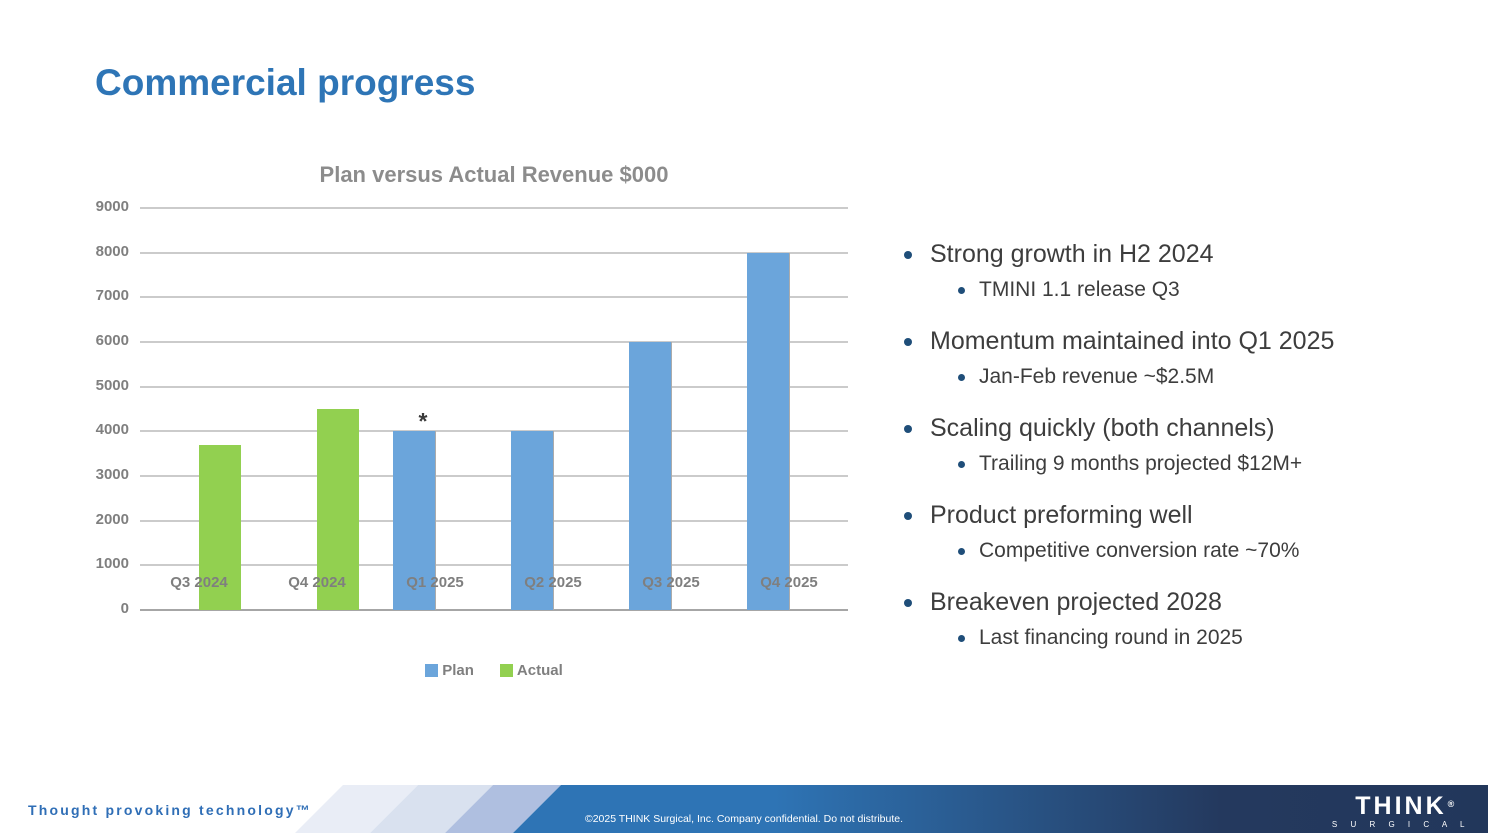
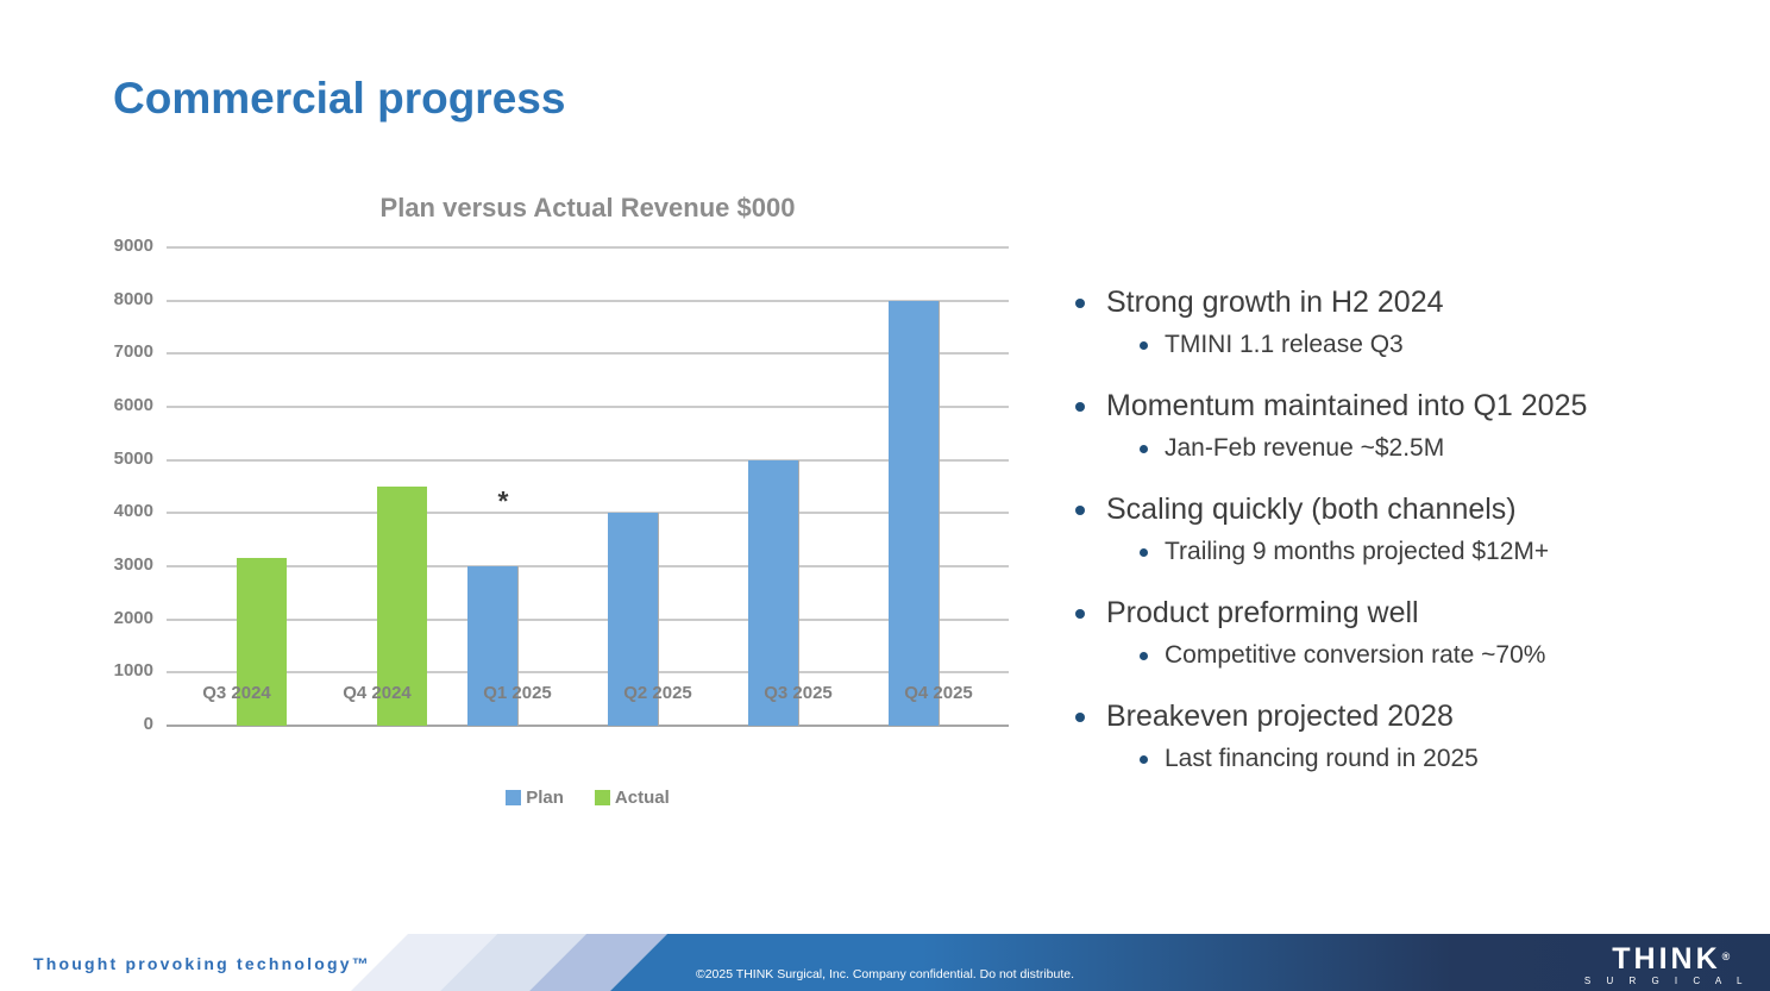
Actual/Q3 2024: 3700 -> 3200
Plan/Q1 2025: 4000 -> 3000
Plan/Q3 2025: 6000 -> 5000
